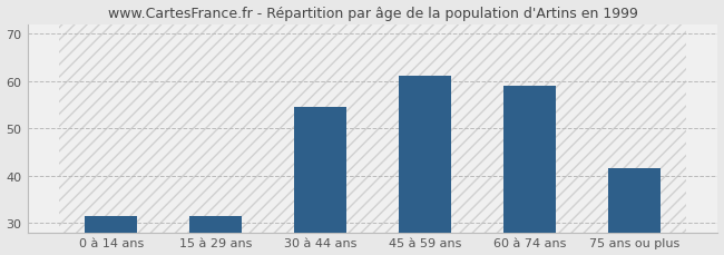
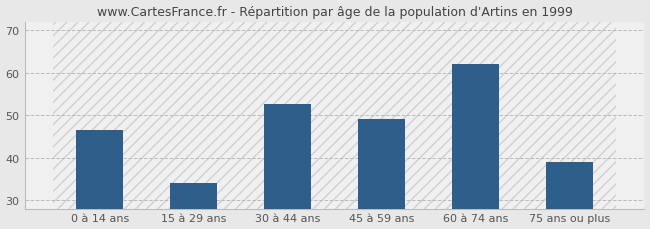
0 à 14 ans: 31.5 -> 46.5
15 à 29 ans: 31.5 -> 34.0
30 à 44 ans: 54.5 -> 52.5
45 à 59 ans: 61.0 -> 49.0
60 à 74 ans: 59.0 -> 62.0
75 ans ou plus: 41.5 -> 39.0
